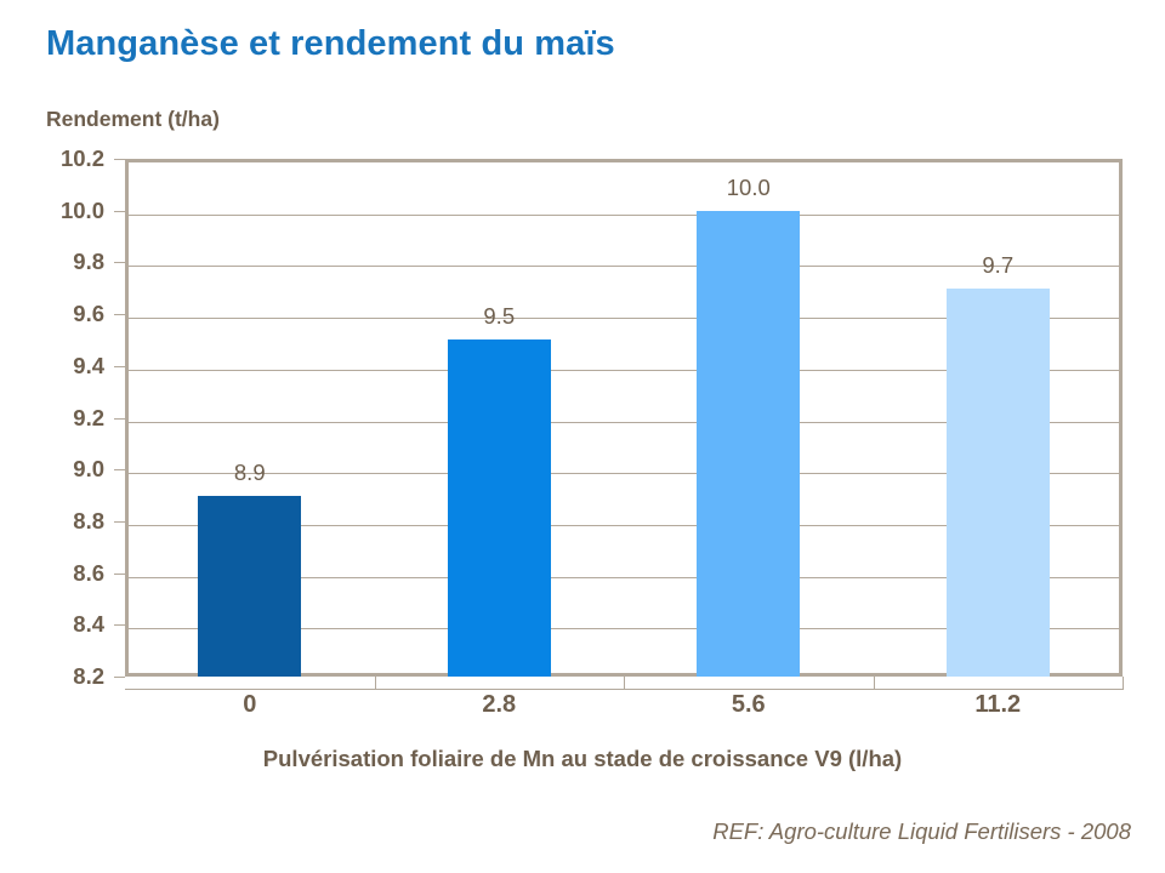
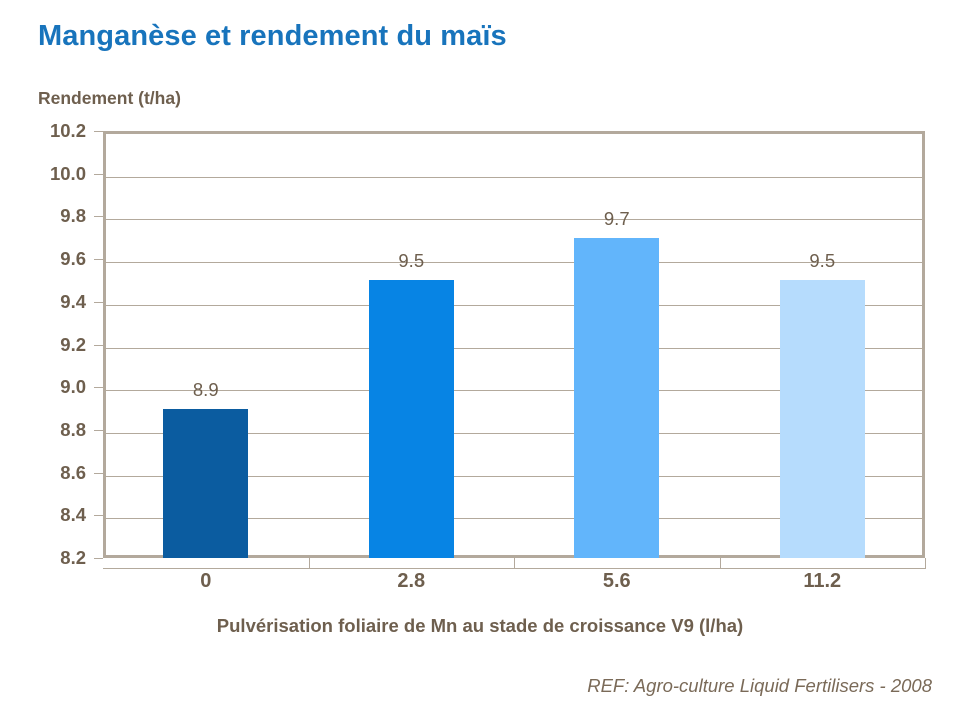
5.6: 10.0 -> 9.7
11.2: 9.7 -> 9.5
